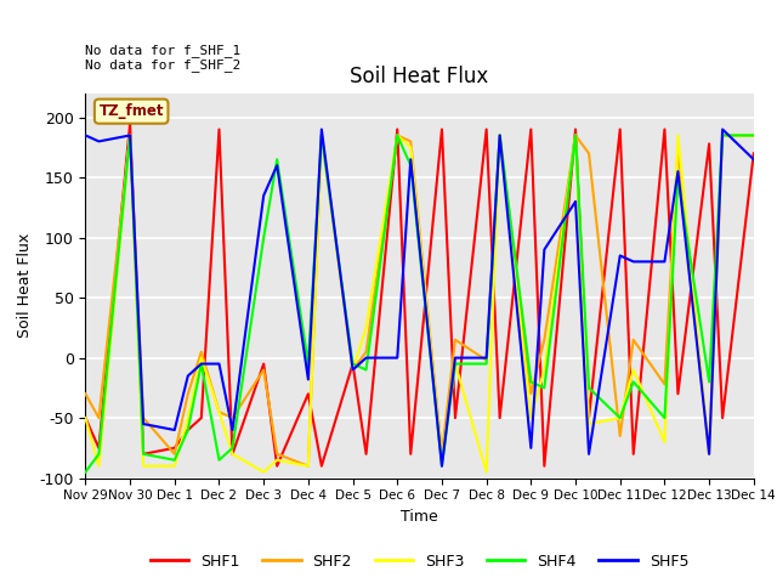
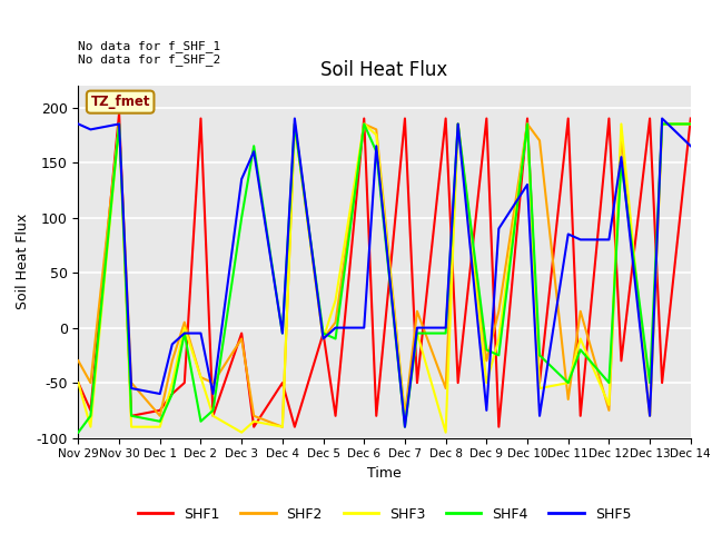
SHF1/Dec 4: -30 -> -50
SHF5/Dec 4: -18 -> -5
SHF2/Dec 8: -2 -> -55
SHF2/Dec 12: -22 -> -75
SHF1/Dec 13: 178 -> 190
SHF4/Dec 13: -20 -> -50
SHF1/Dec 14: 170 -> 190
